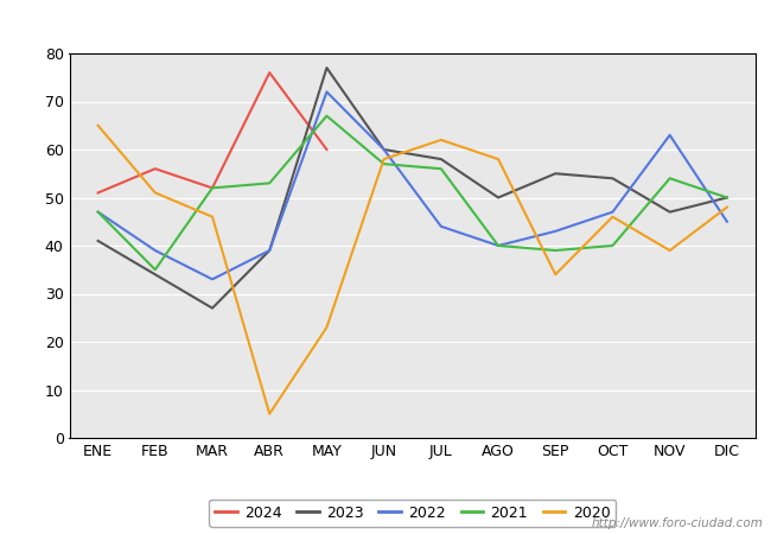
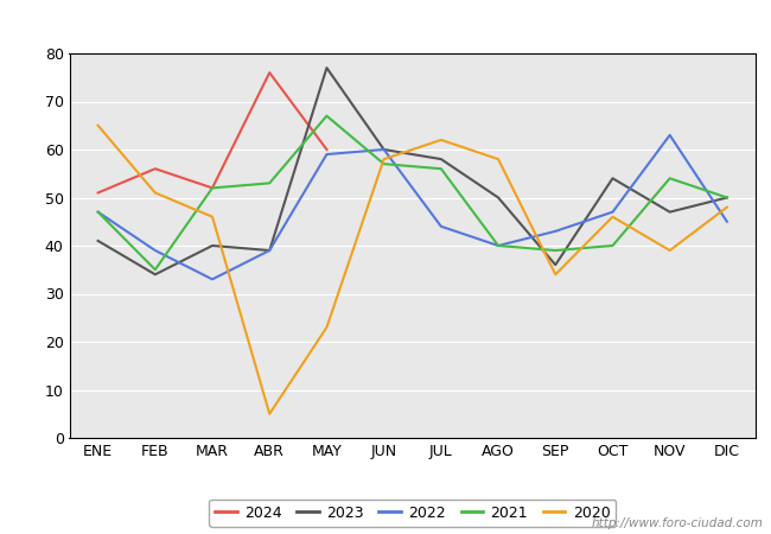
2023/MAR: 27 -> 40
2022/MAY: 72 -> 59
2023/SEP: 55 -> 36
